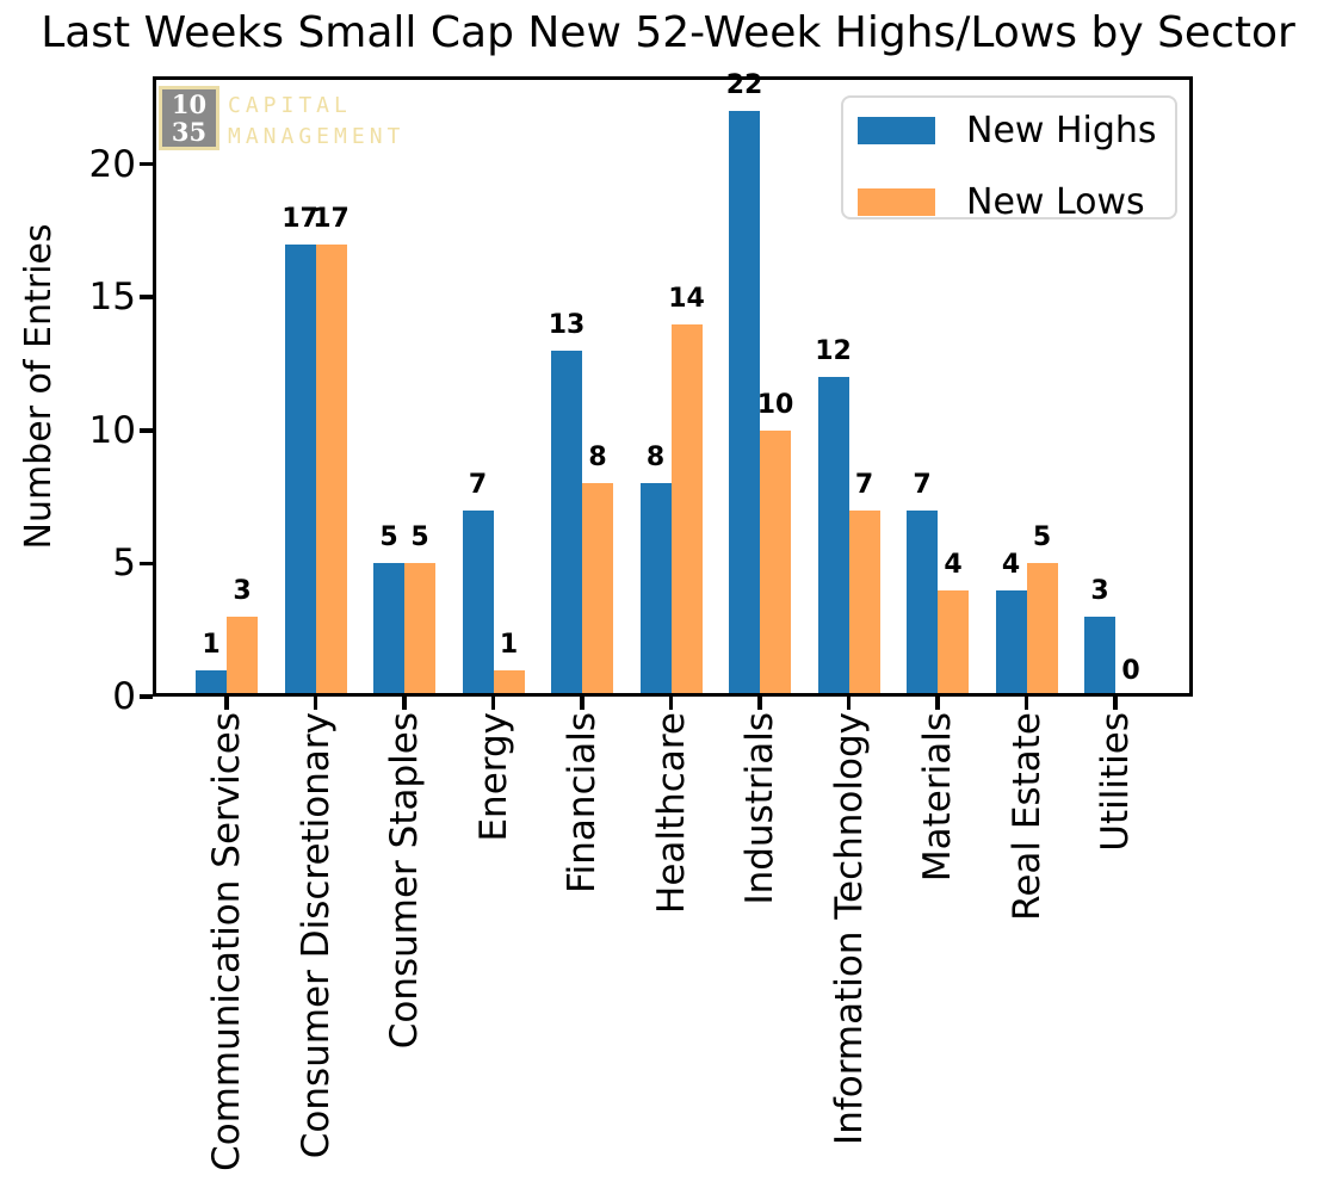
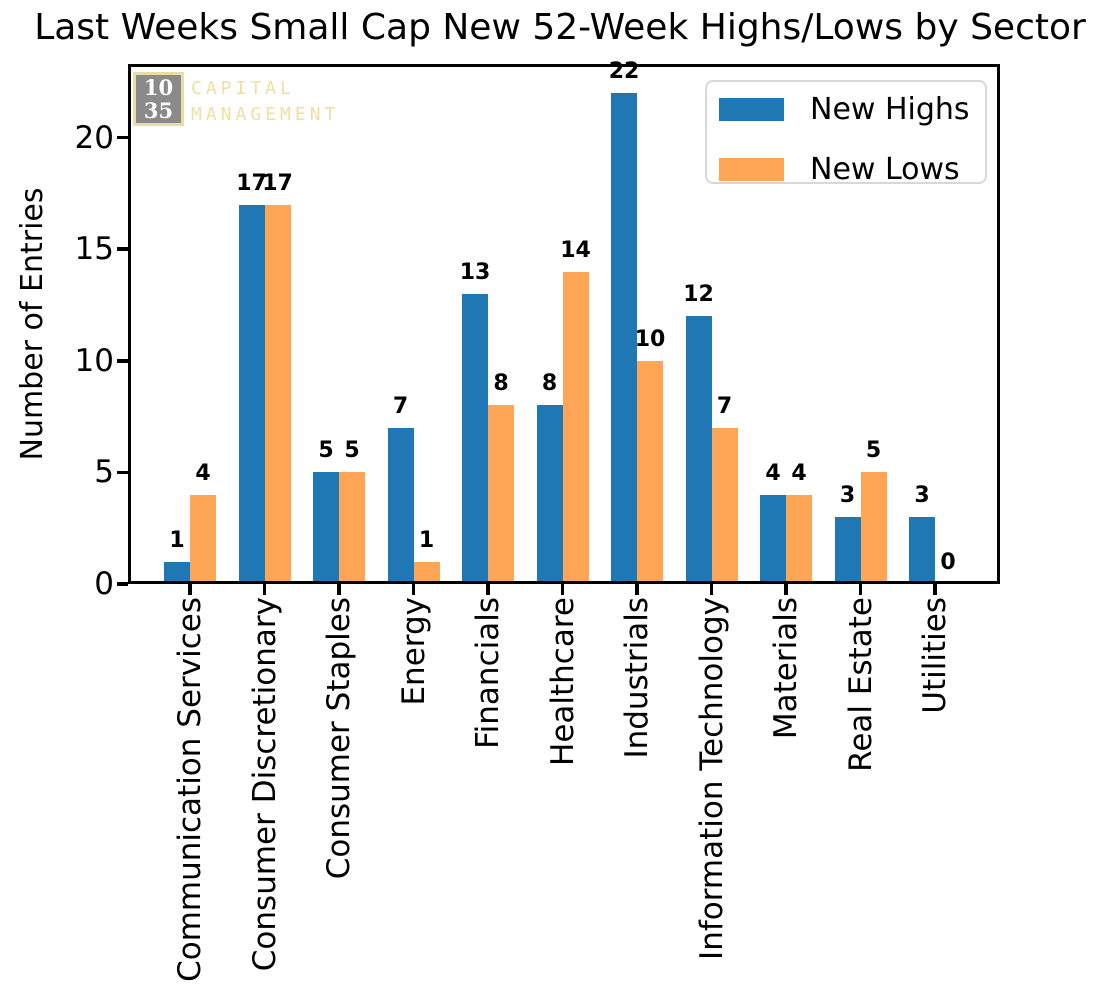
New Lows/Communication Services: 3 -> 4
New Highs/Materials: 7 -> 4
New Highs/Real Estate: 4 -> 3
